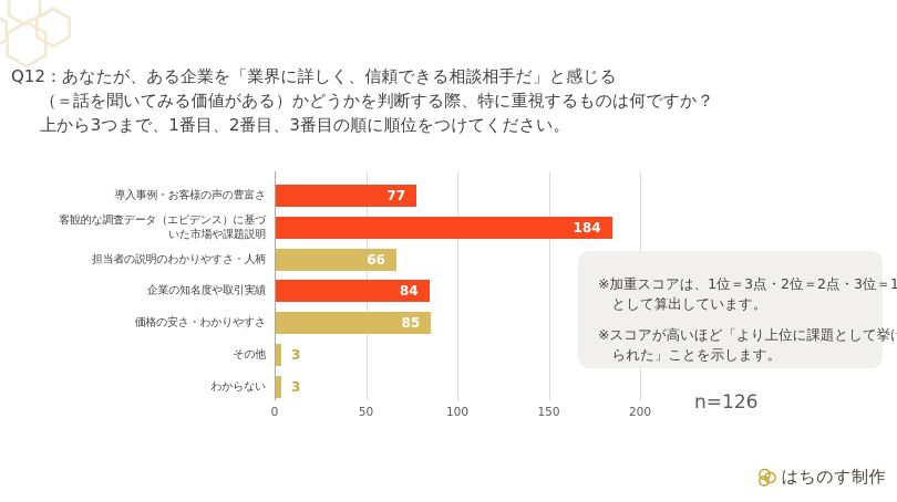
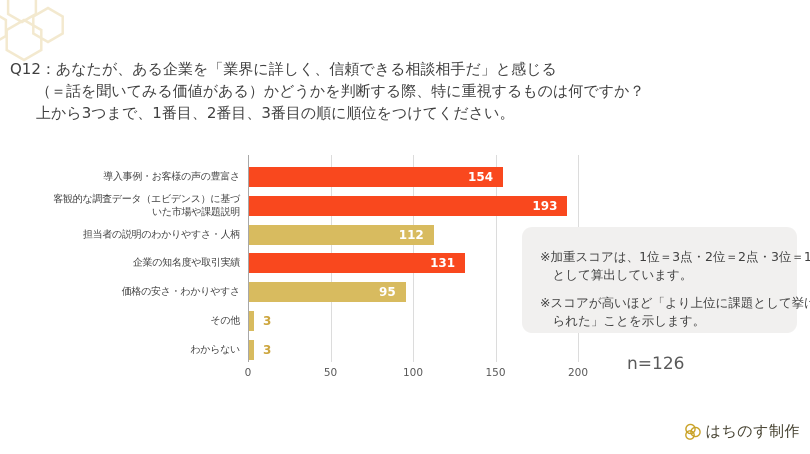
導入事例・お客様の声の豊富さ: 77 -> 154
客観的な調査データ（エビデンス）に基づ いた市場や課題説明: 184 -> 193
担当者の説明のわかりやすさ・人柄: 66 -> 112
企業の知名度や取引実績: 84 -> 131
価格の安さ・わかりやすさ: 85 -> 95
